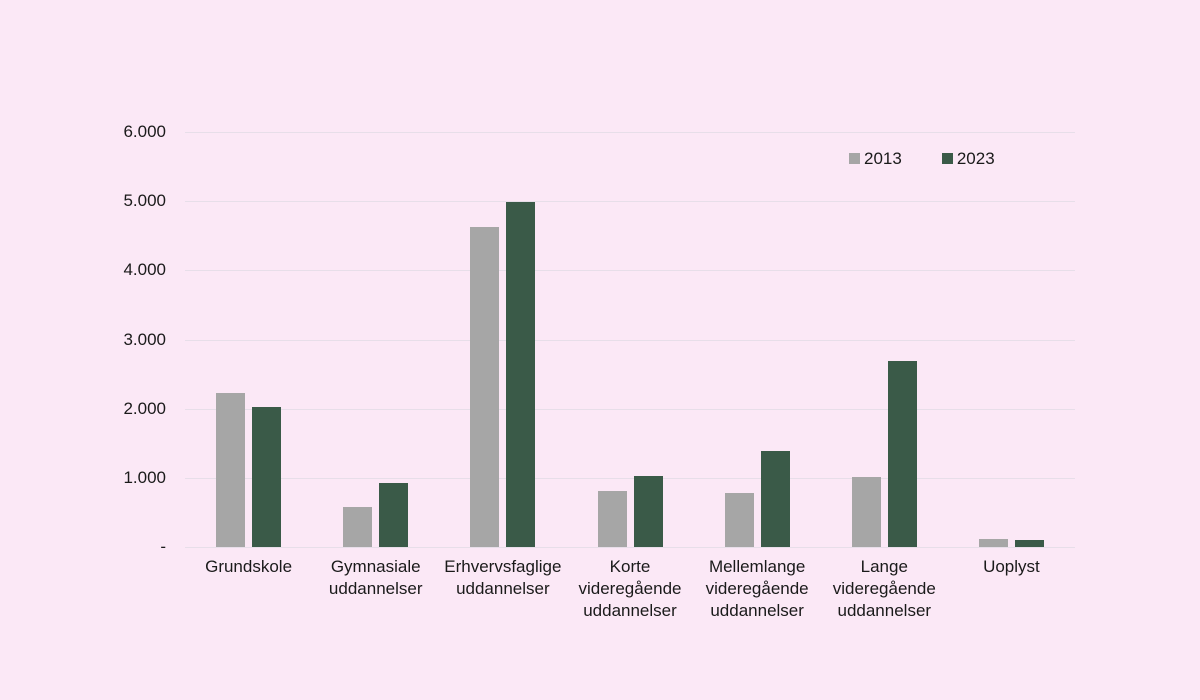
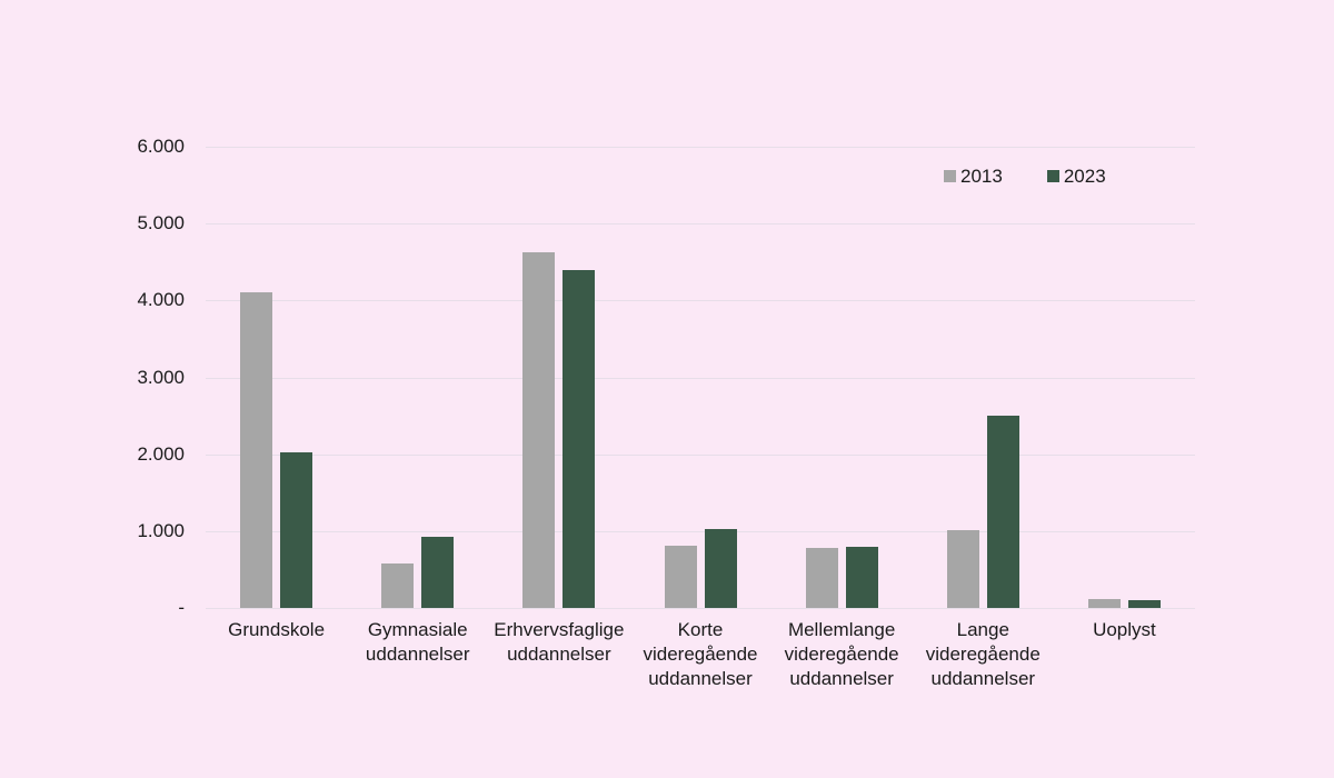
2013/Grundskole: 2200 -> 4100
2023/Erhvervsfaglige uddannelser: 5000 -> 4400
2023/Mellemlange videregående uddannelser: 1400 -> 800
2023/Lange videregående uddannelser: 2700 -> 2500
